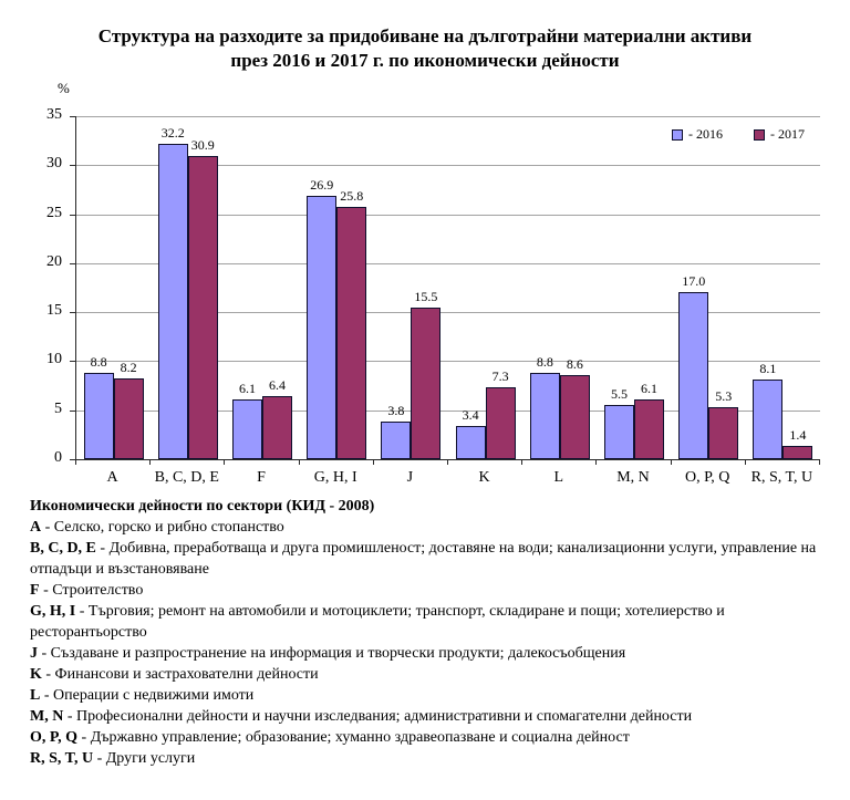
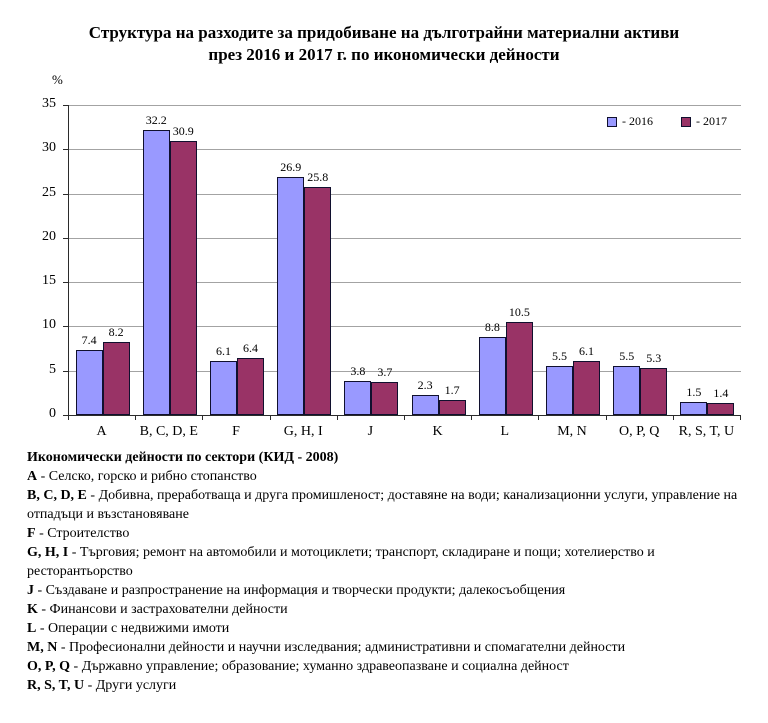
- 2016/А: 8.8 -> 7.4
- 2017/J: 15.5 -> 3.7
- 2016/K: 3.4 -> 2.3
- 2017/K: 7.3 -> 1.7
- 2017/L: 8.6 -> 10.5
- 2016/O, P, Q: 17.0 -> 5.5
- 2016/R, S, T, U: 8.1 -> 1.5
